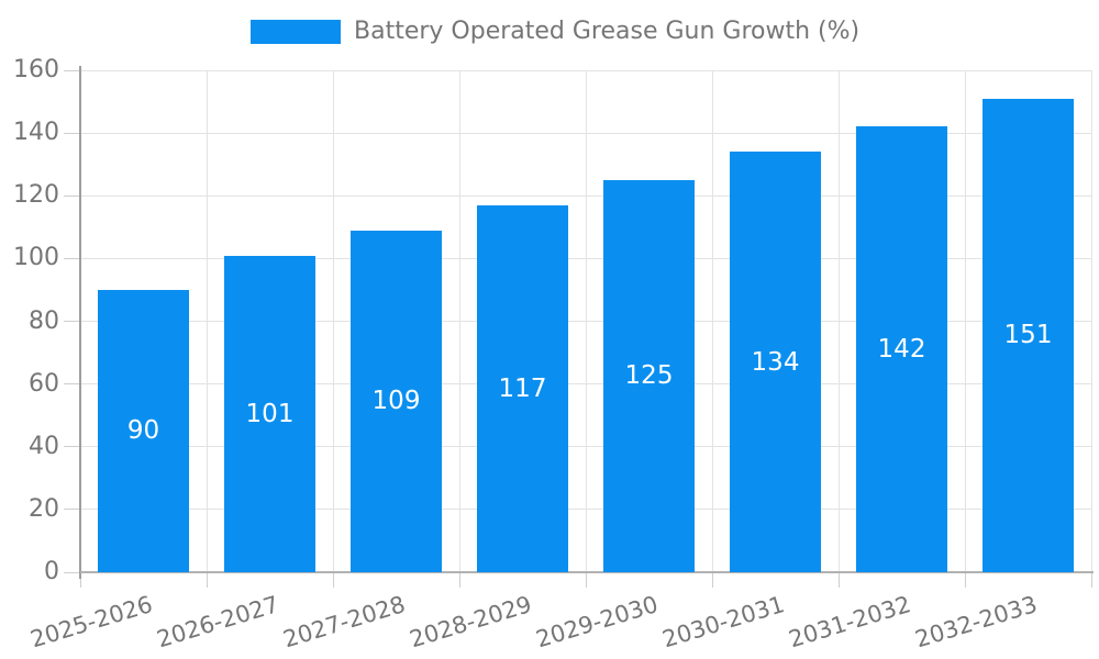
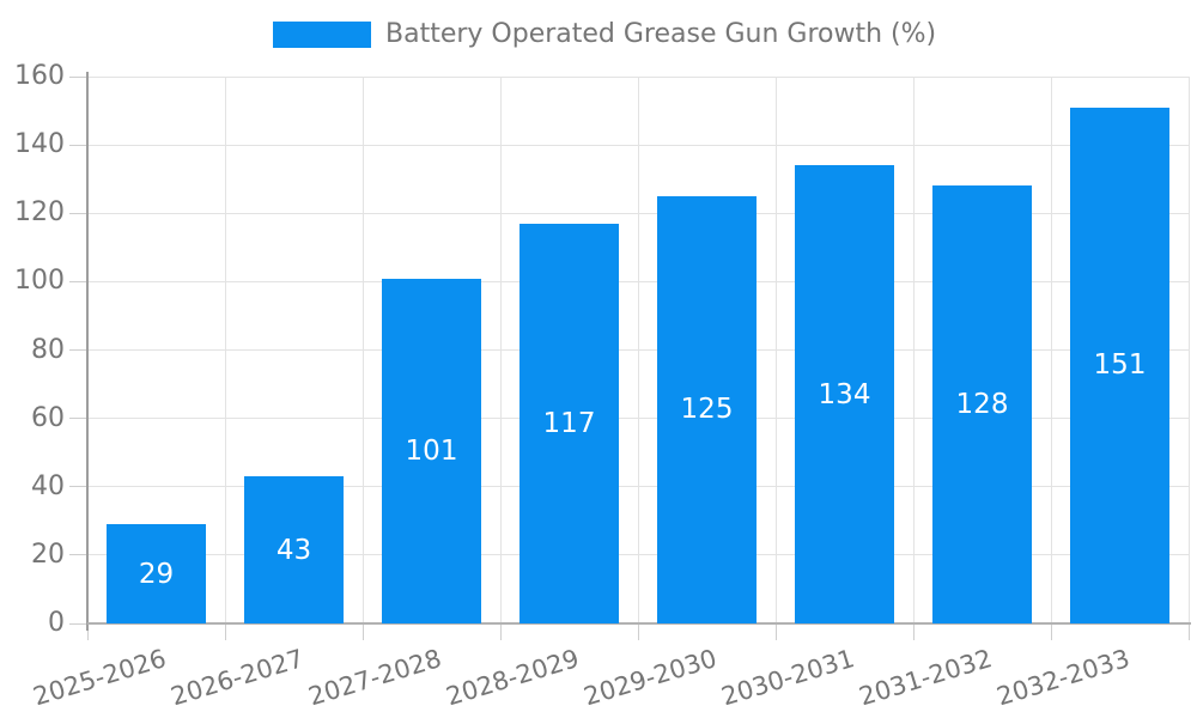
2025-2026: 90 -> 29
2026-2027: 101 -> 43
2027-2028: 109 -> 101
2031-2032: 142 -> 128
